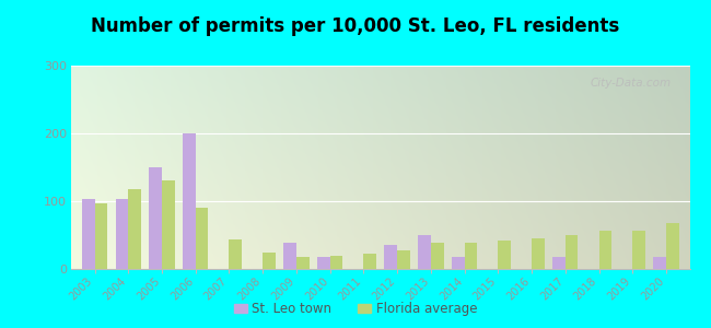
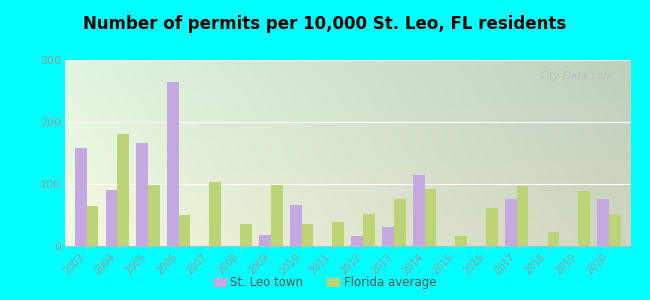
St. Leo town/2003: 103 -> 158
Florida average/2003: 97 -> 64
St. Leo town/2004: 103 -> 90
Florida average/2004: 118 -> 180
St. Leo town/2005: 150 -> 166
Florida average/2005: 130 -> 98
St. Leo town/2006: 200 -> 264
Florida average/2006: 90 -> 50
Florida average/2007: 43 -> 104
Florida average/2008: 25 -> 36
St. Leo town/2009: 38 -> 18
Florida average/2009: 18 -> 98
St. Leo town/2010: 18 -> 66
Florida average/2010: 20 -> 36
Florida average/2011: 22 -> 38
St. Leo town/2012: 35 -> 16
Florida average/2012: 27 -> 52
St. Leo town/2013: 50 -> 30
Florida average/2013: 38 -> 76
St. Leo town/2014: 18 -> 114
Florida average/2014: 38 -> 92
Florida average/2015: 42 -> 16
Florida average/2016: 45 -> 62
St. Leo town/2017: 18 -> 76
Florida average/2017: 50 -> 96
Florida average/2018: 57 -> 22
Florida average/2019: 57 -> 88
St. Leo town/2020: 18 -> 76
Florida average/2020: 68 -> 50
